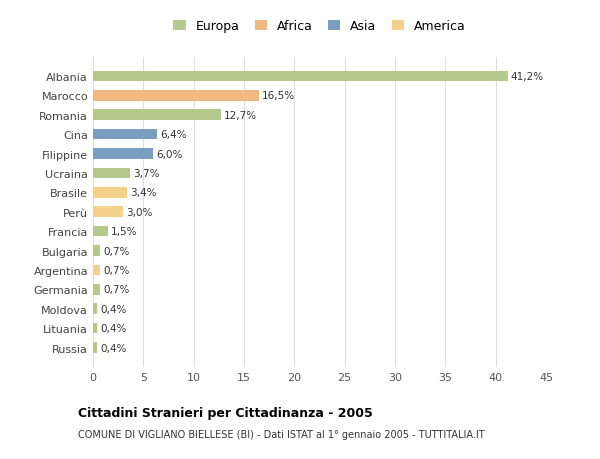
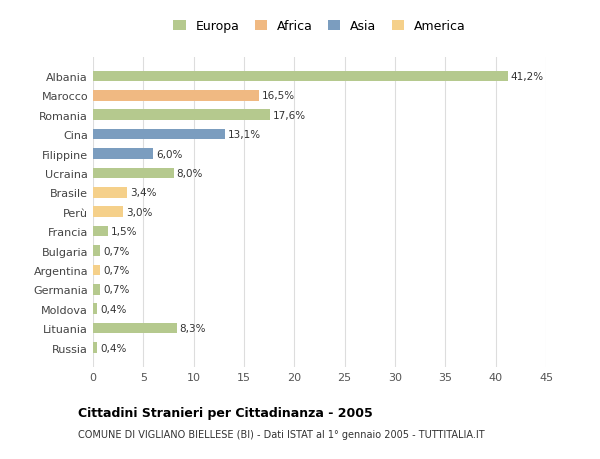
Romania: 12,7% -> 17,6%
Cina: 6,4% -> 13,1%
Ucraina: 3,7% -> 8,0%
Lituania: 0,4% -> 8,3%
